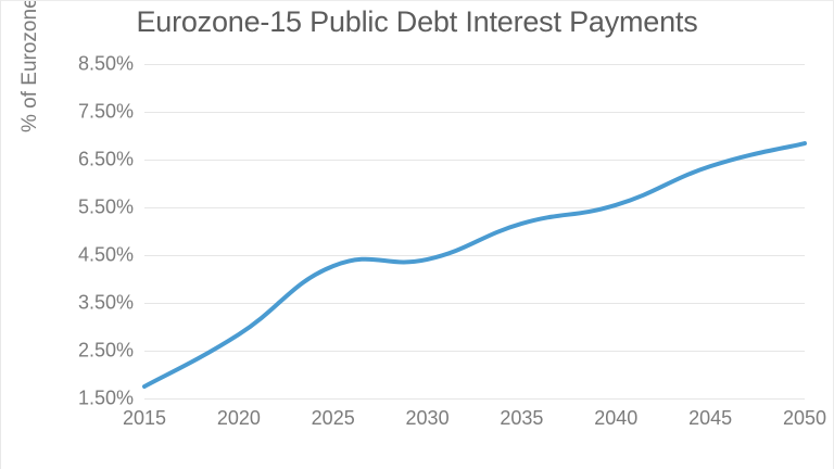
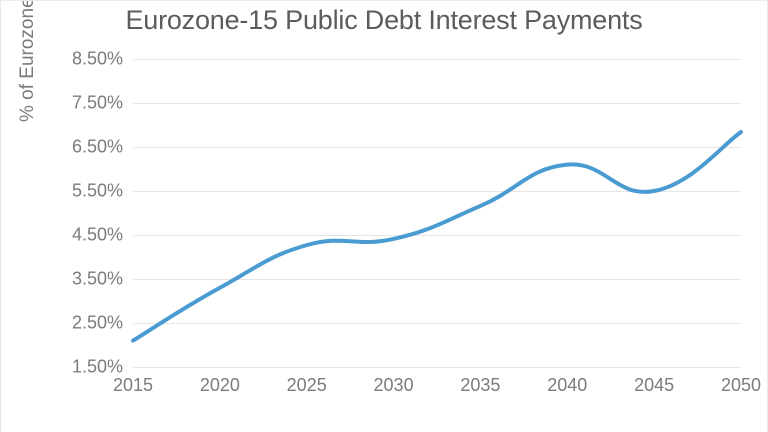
2015: 1.8% -> 2.1%
2020: 2.8% -> 3.3%
2040: 5.5% -> 6.1%
2045: 6.4% -> 5.5%
